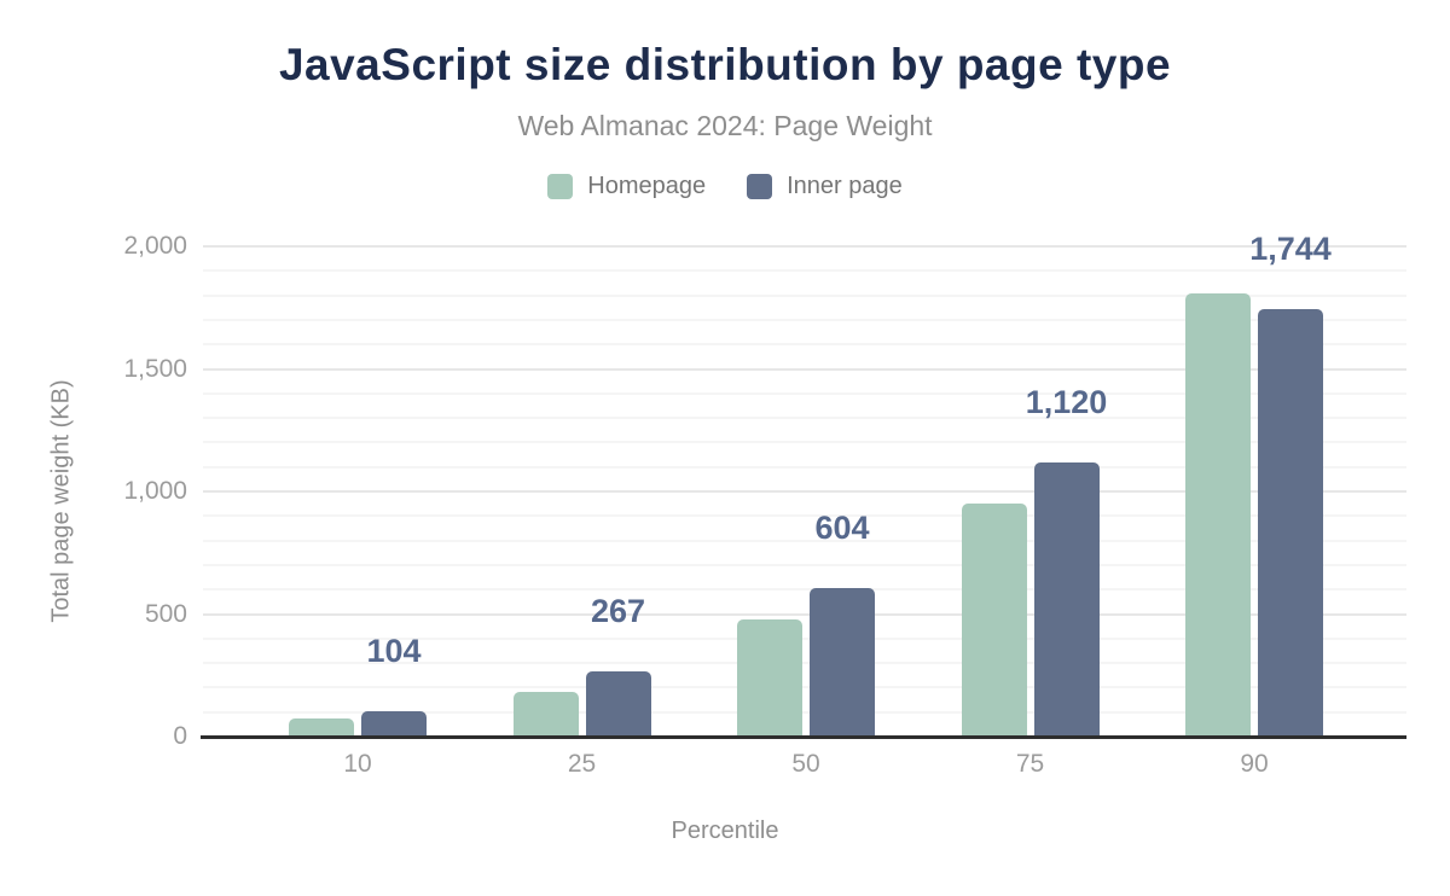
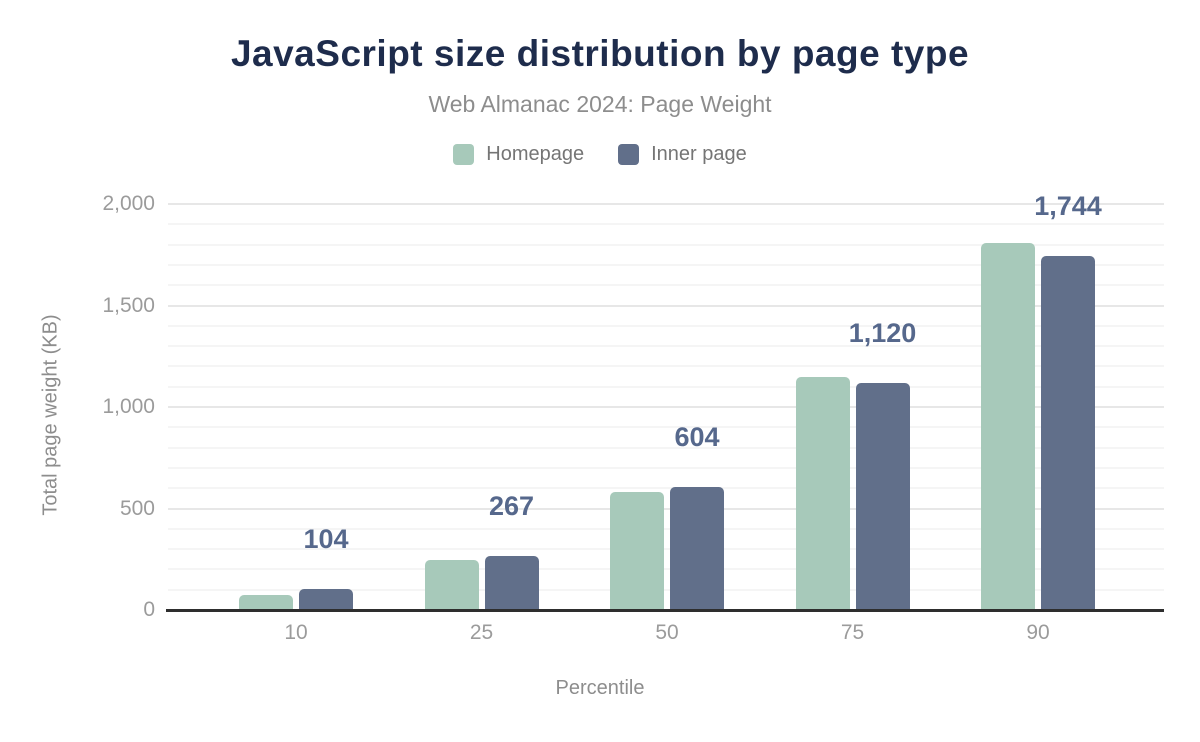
Homepage/25: 180 -> 250
Homepage/50: 480 -> 580
Homepage/75: 950 -> 1150
